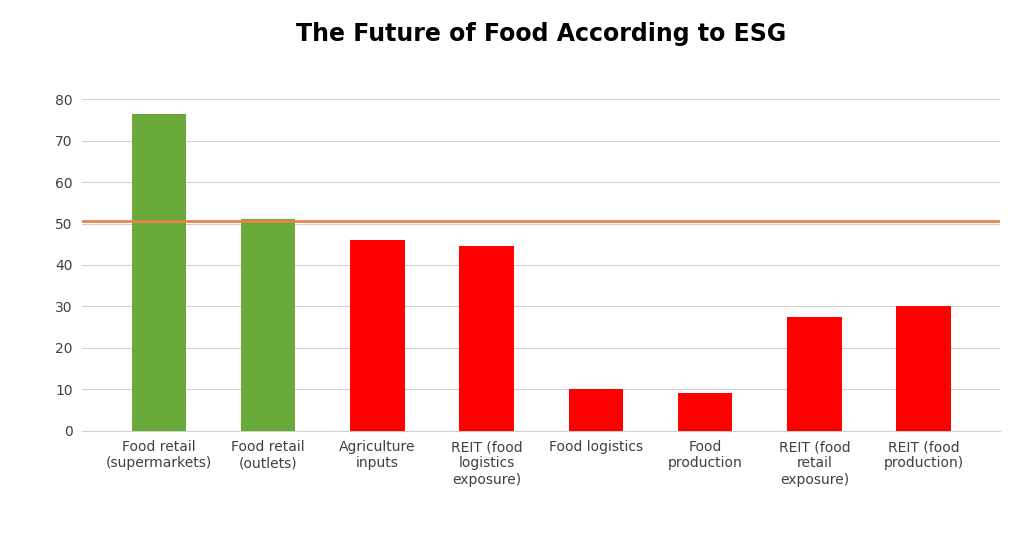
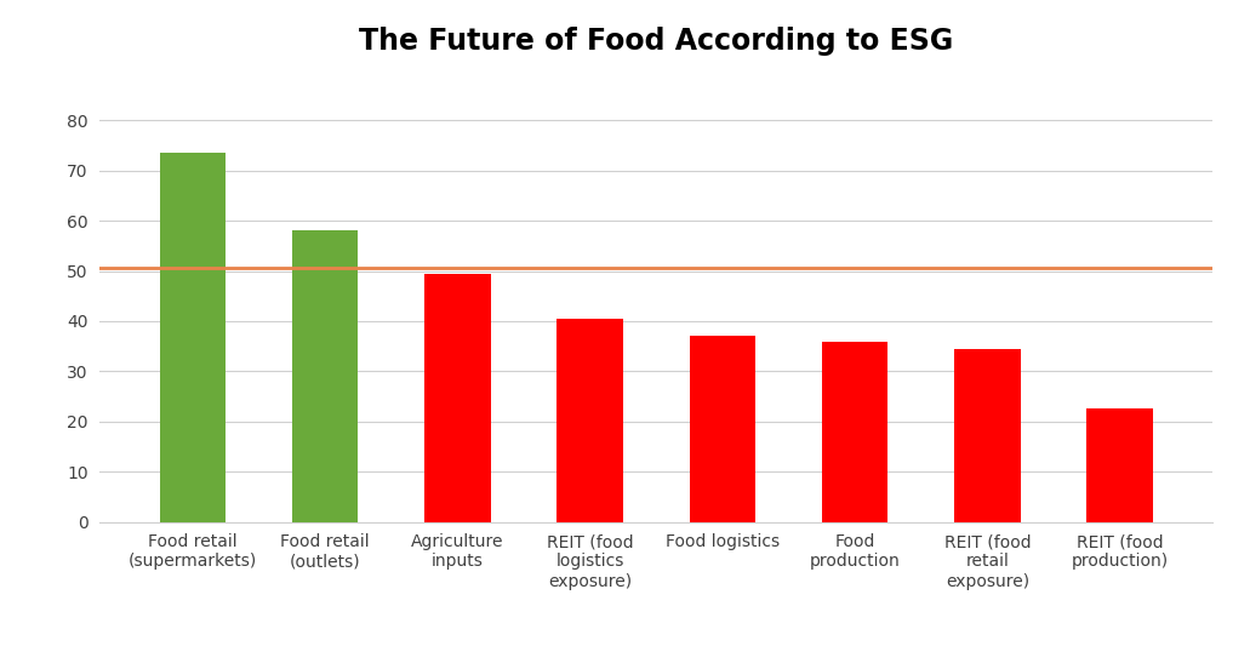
Food retail (supermarkets): 76.5 -> 73.5
Food retail (outlets): 51.0 -> 58.0
Agriculture inputs: 46.0 -> 49.5
REIT (food logistics exposure): 44.5 -> 40.5
Food logistics: 10.0 -> 37.2
Food production: 9.0 -> 35.8
REIT (food retail exposure): 27.5 -> 34.5
REIT (food production): 30.0 -> 22.5
